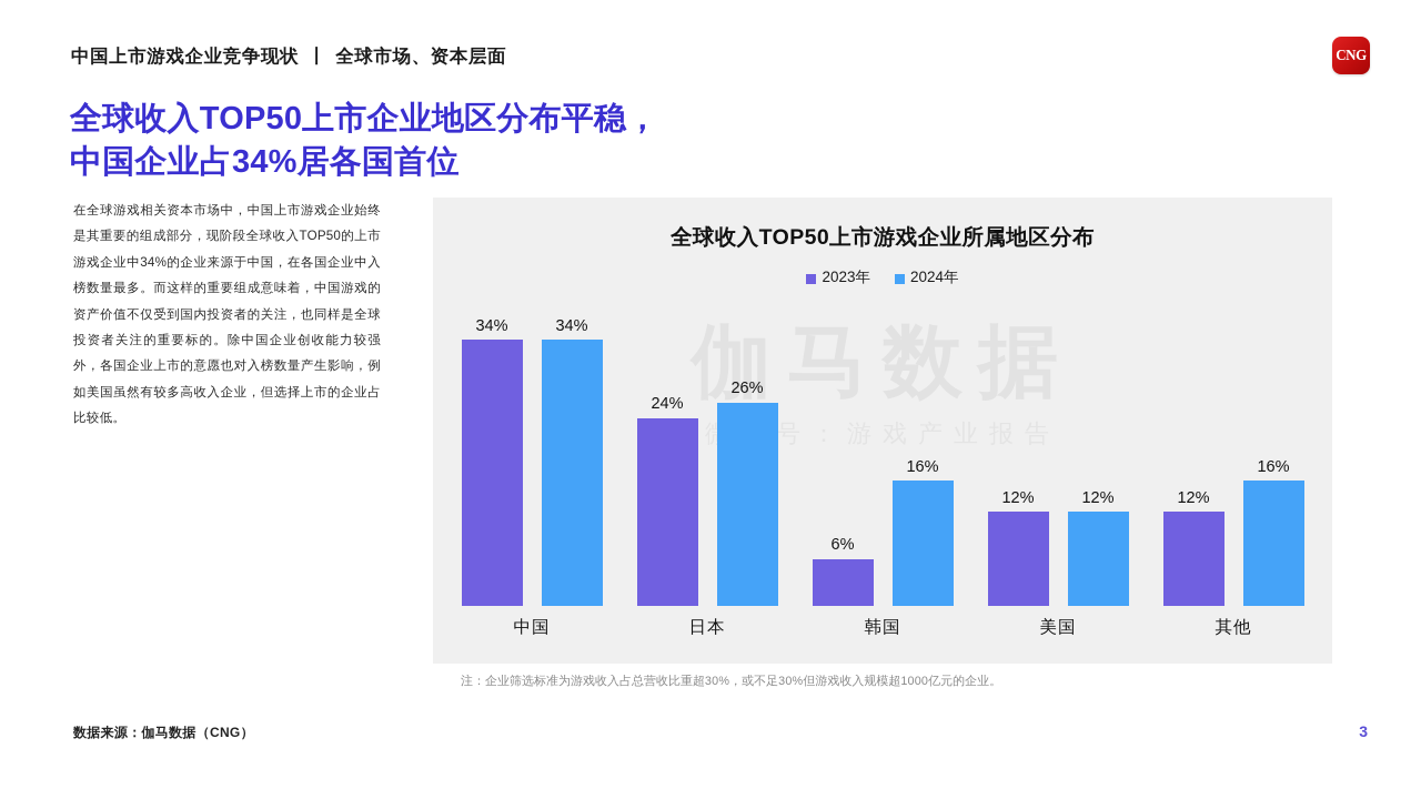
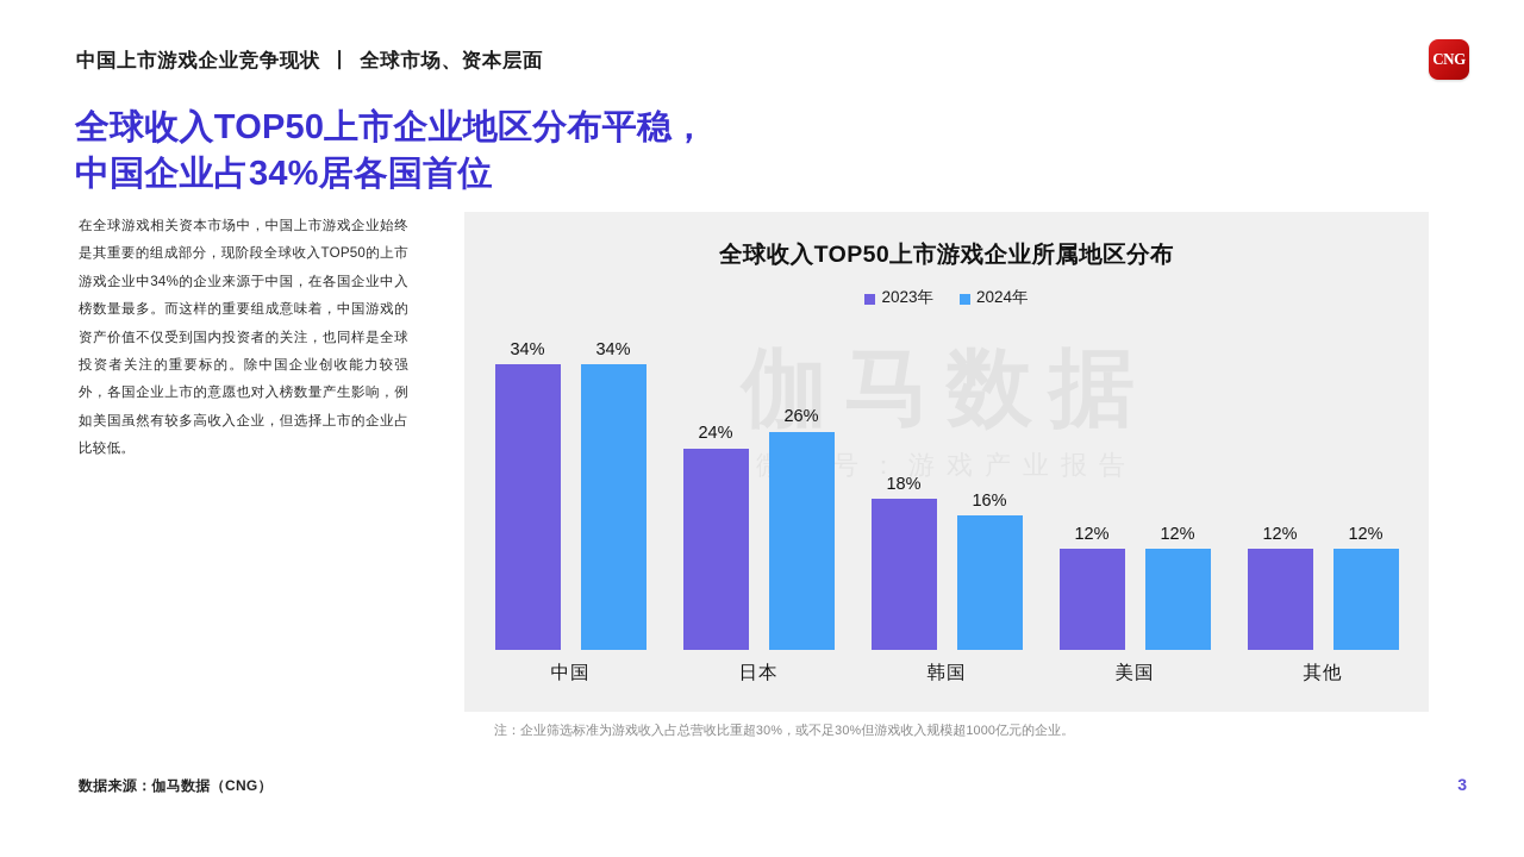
2023年/韩国: 6% -> 18%
2024年/其他: 16% -> 12%
